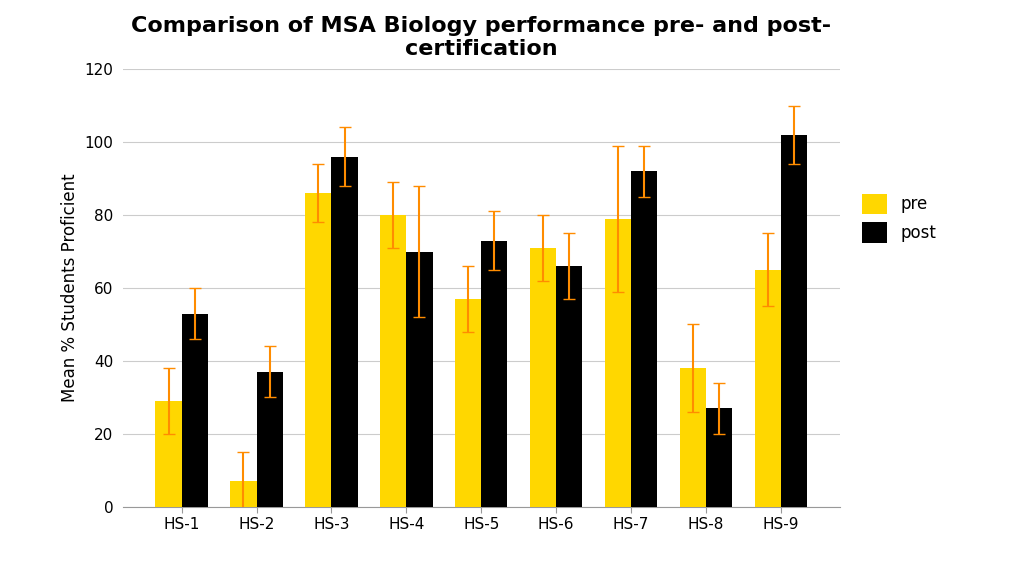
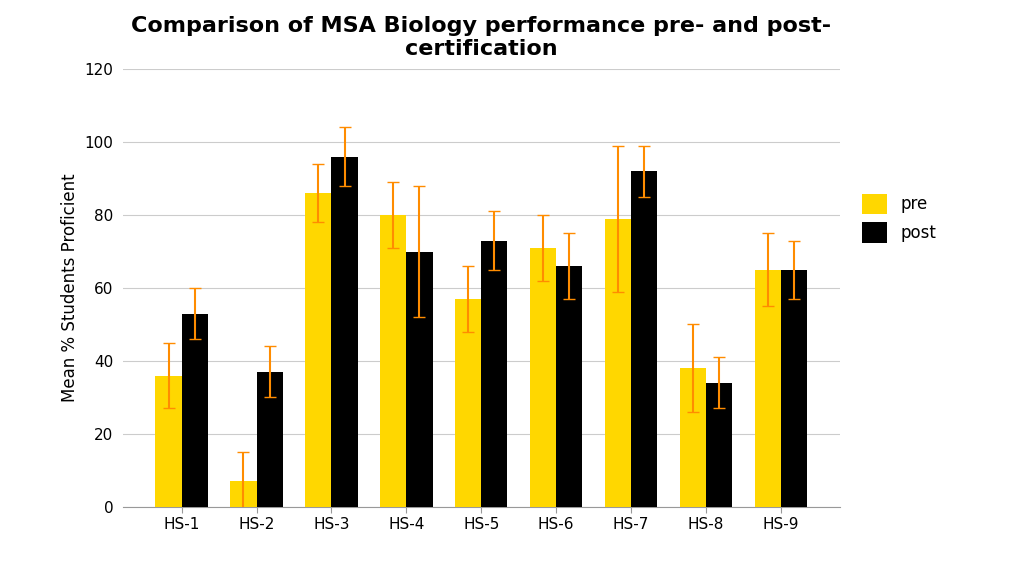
pre/HS-1: 29 -> 36
post/HS-8: 27 -> 34
post/HS-9: 102 -> 65
